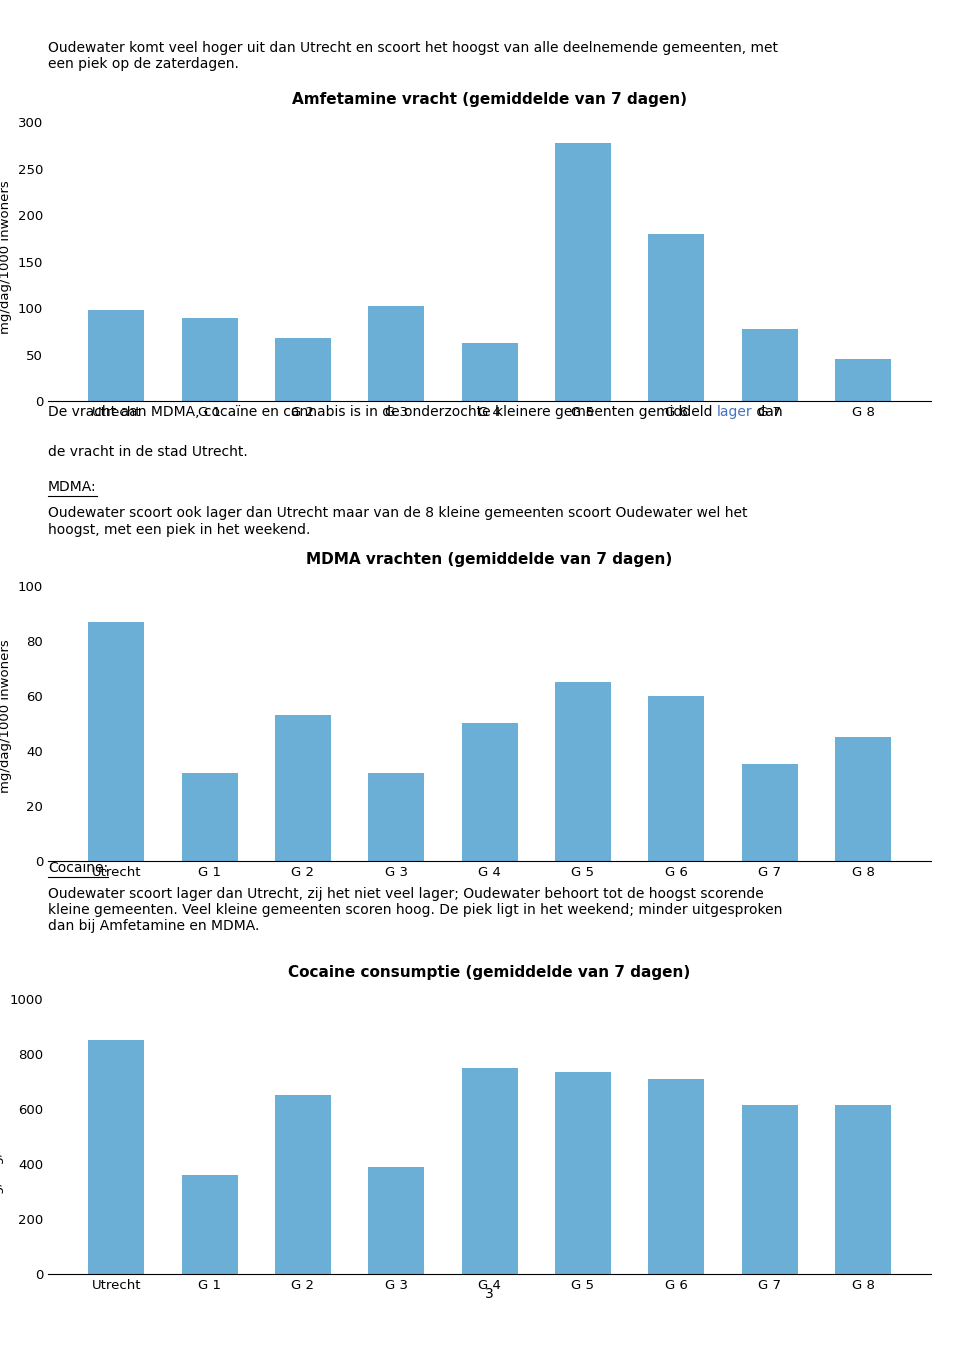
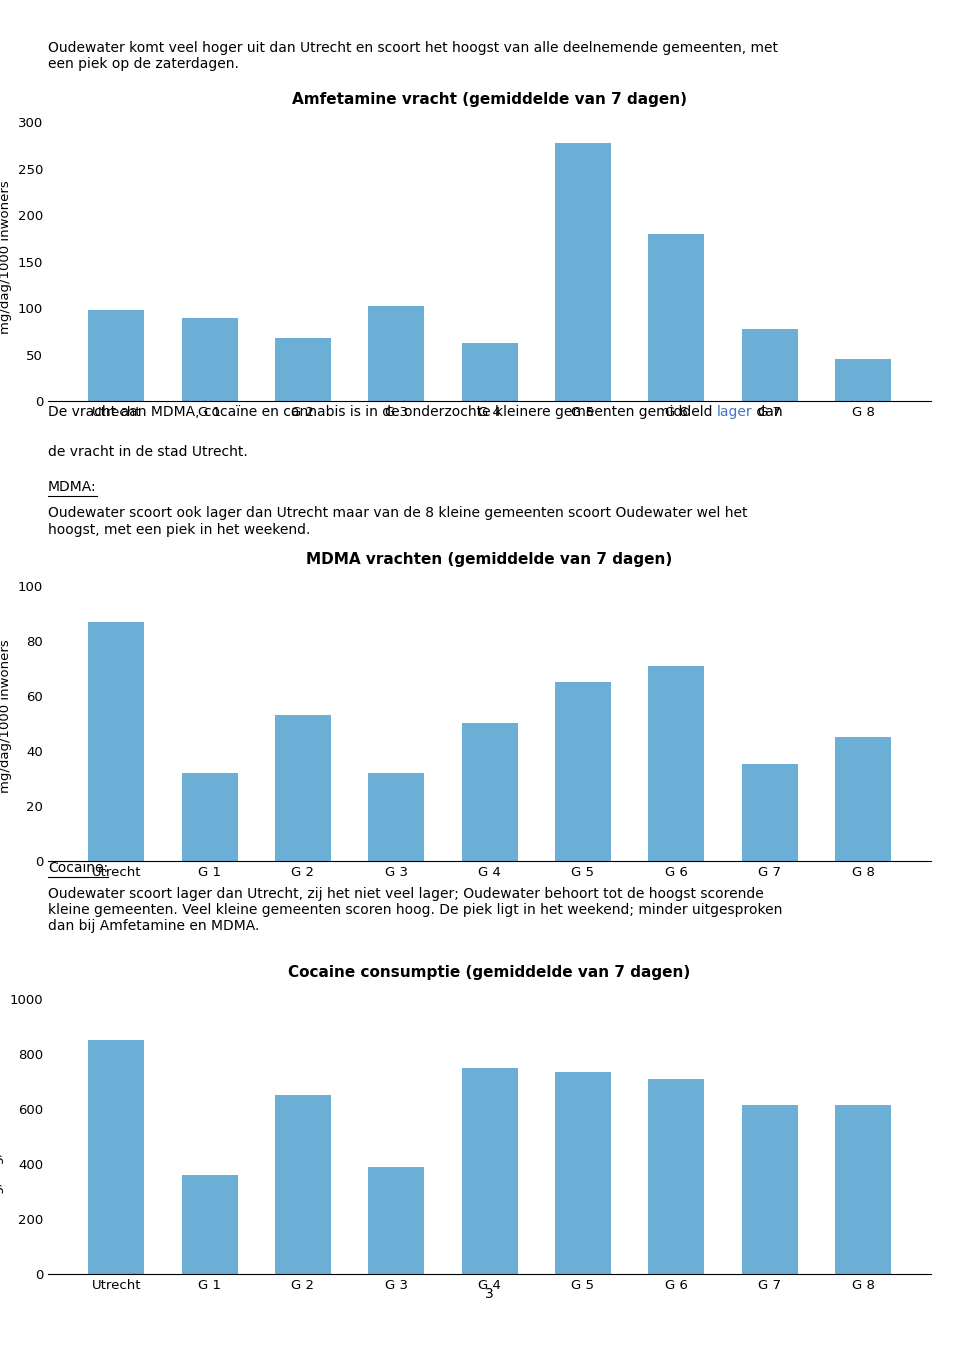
MDMA vrachten (gemiddelde van 7 dagen)/G 6: 60 -> 71
